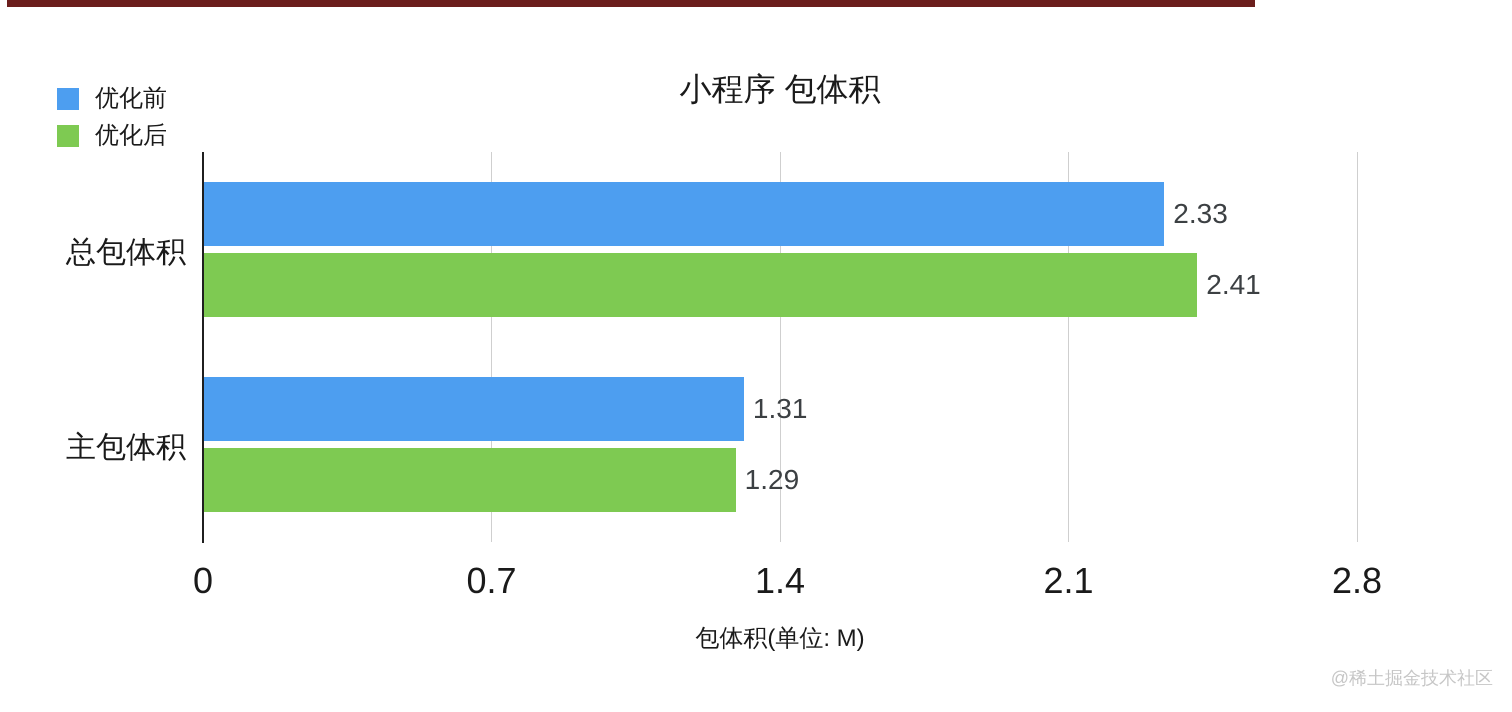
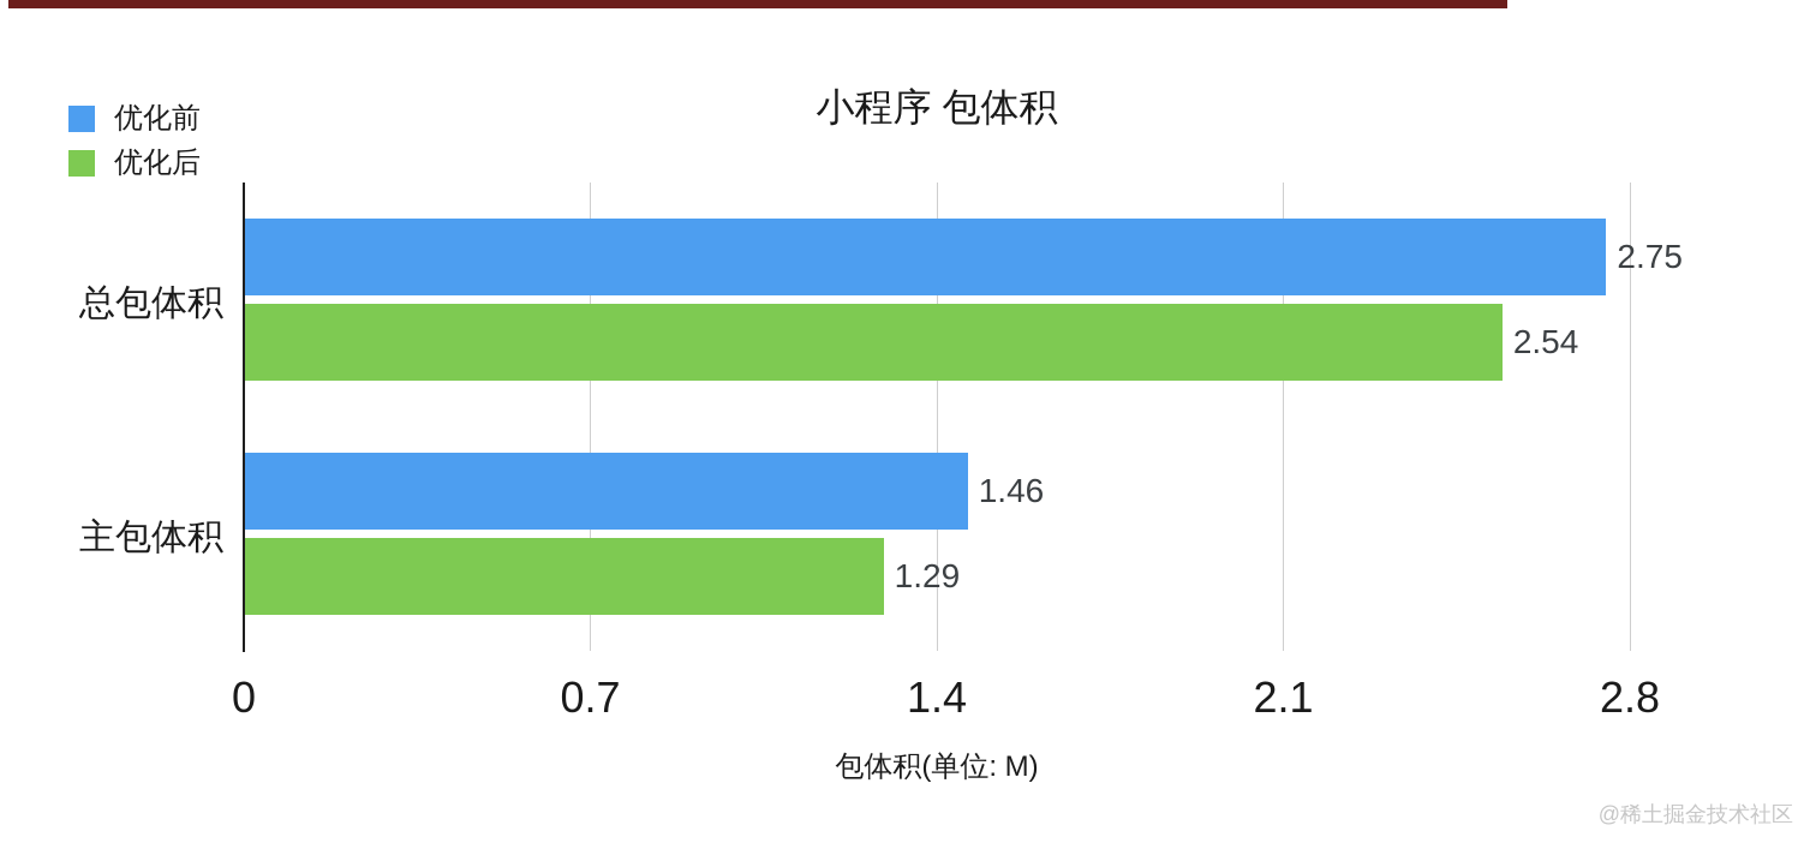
优化前/总包体积: 2.33 -> 2.75
优化后/总包体积: 2.41 -> 2.54
优化前/主包体积: 1.31 -> 1.46
